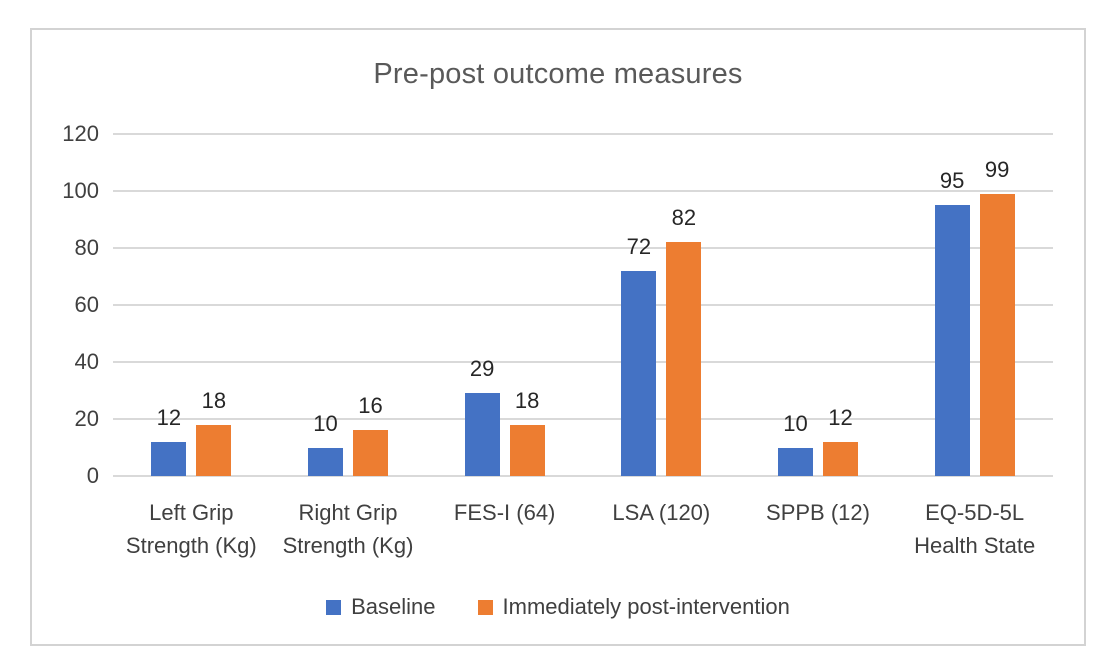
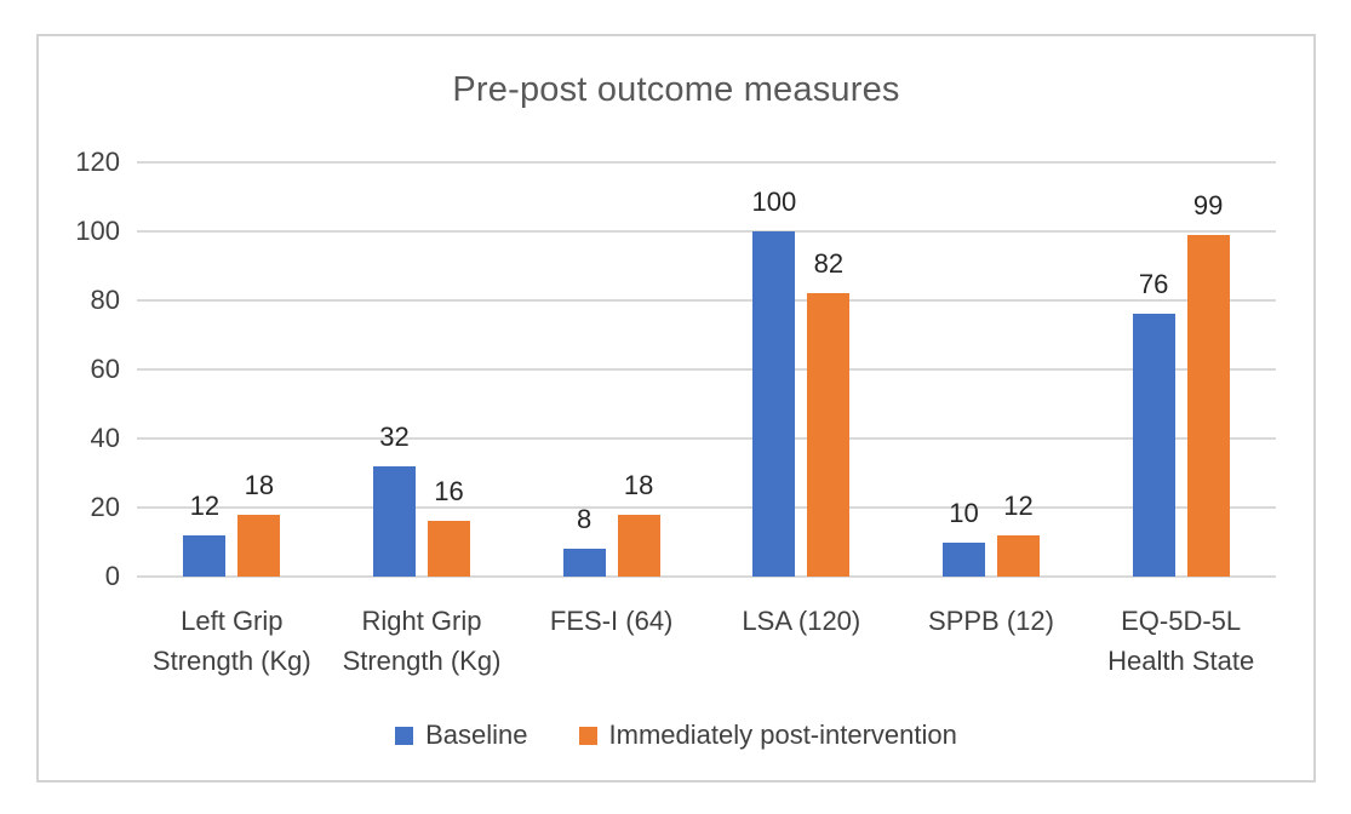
Baseline/Right Grip Strength (Kg): 10 -> 32
Baseline/FES-I (64): 29 -> 8
Baseline/LSA (120): 72 -> 100
Baseline/EQ-5D-5L Health State: 95 -> 76
